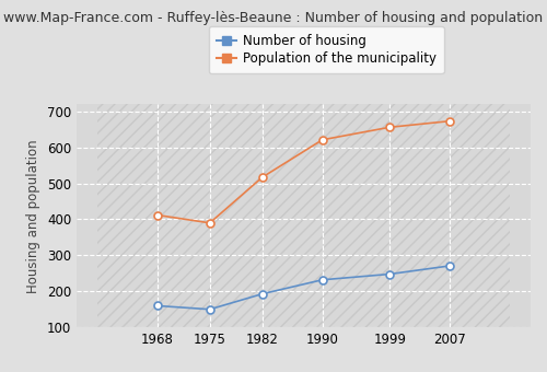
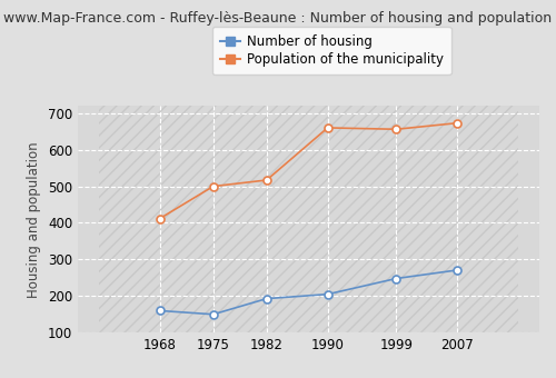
Population of the municipality/1975: 390 -> 500
Number of housing/1990: 232 -> 205
Population of the municipality/1990: 621 -> 660
